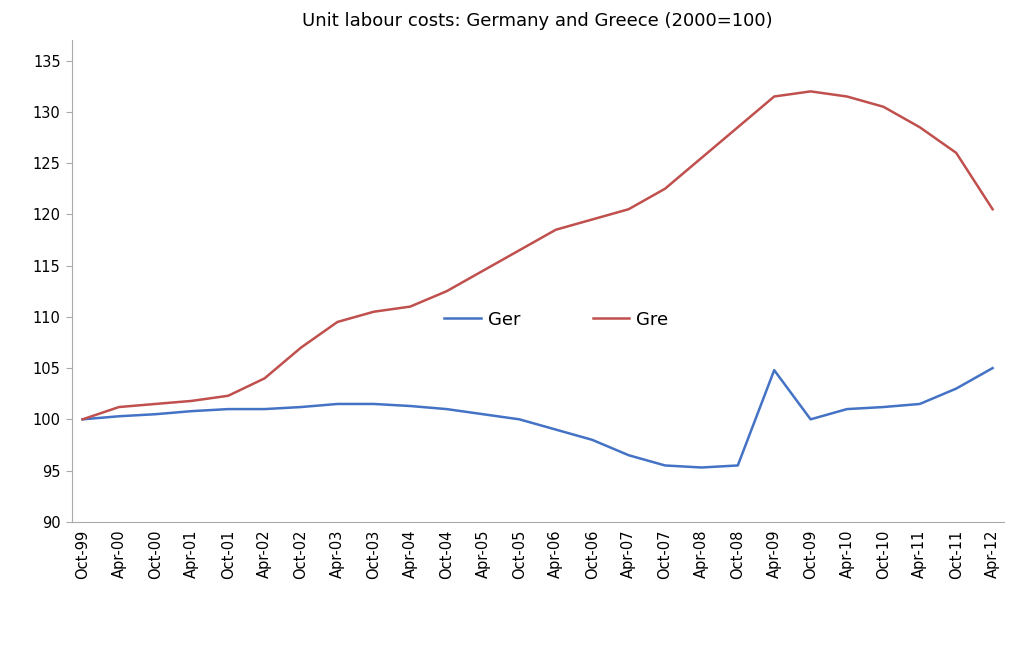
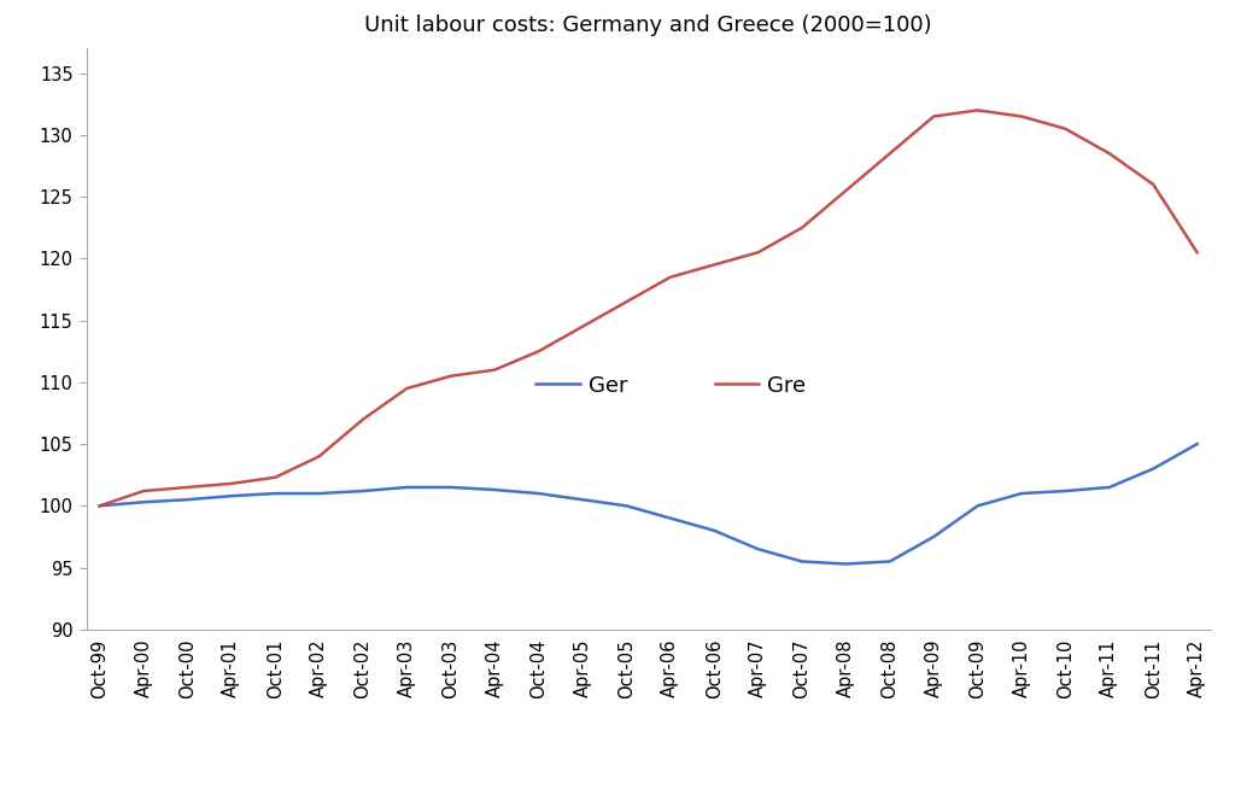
Ger/Apr-09: 104.8 -> 97.5
